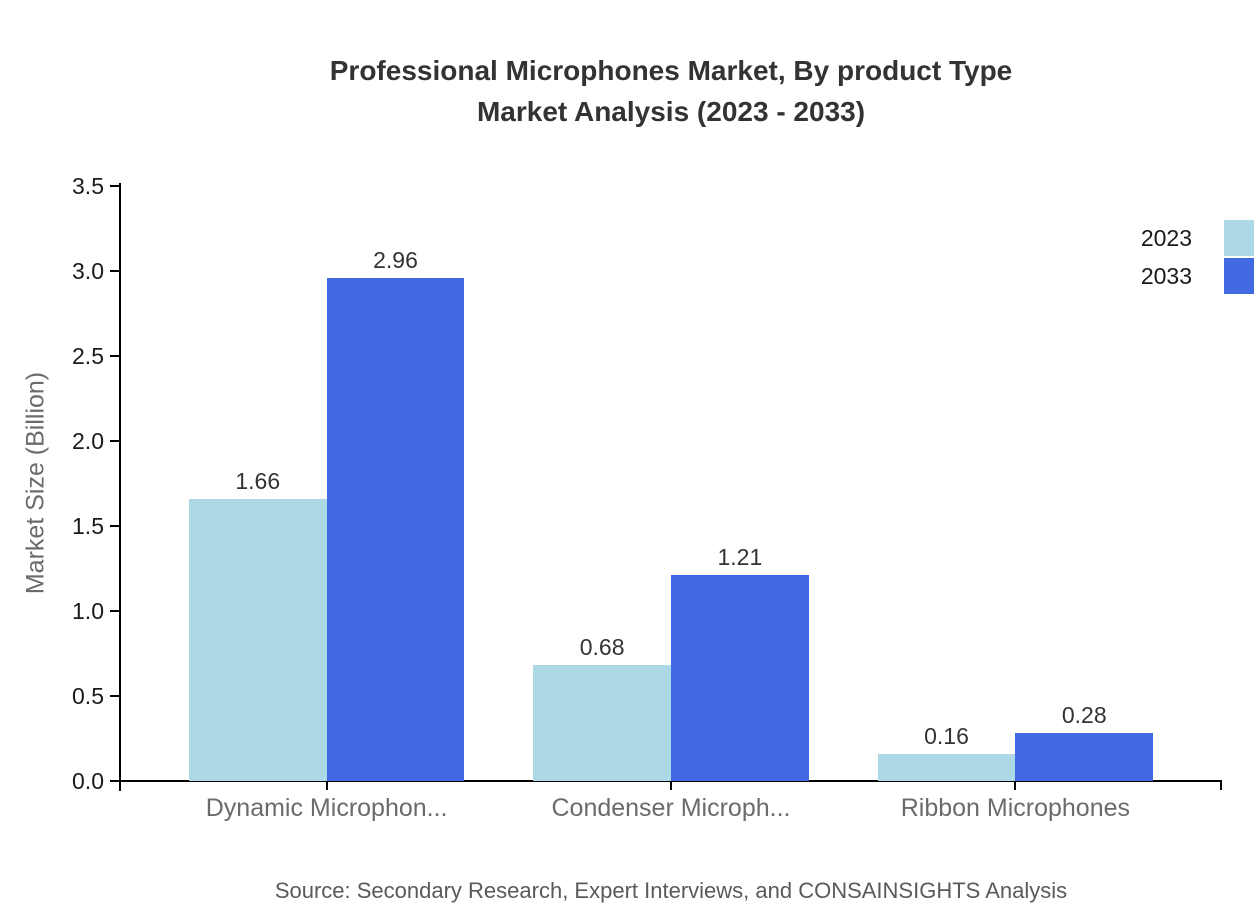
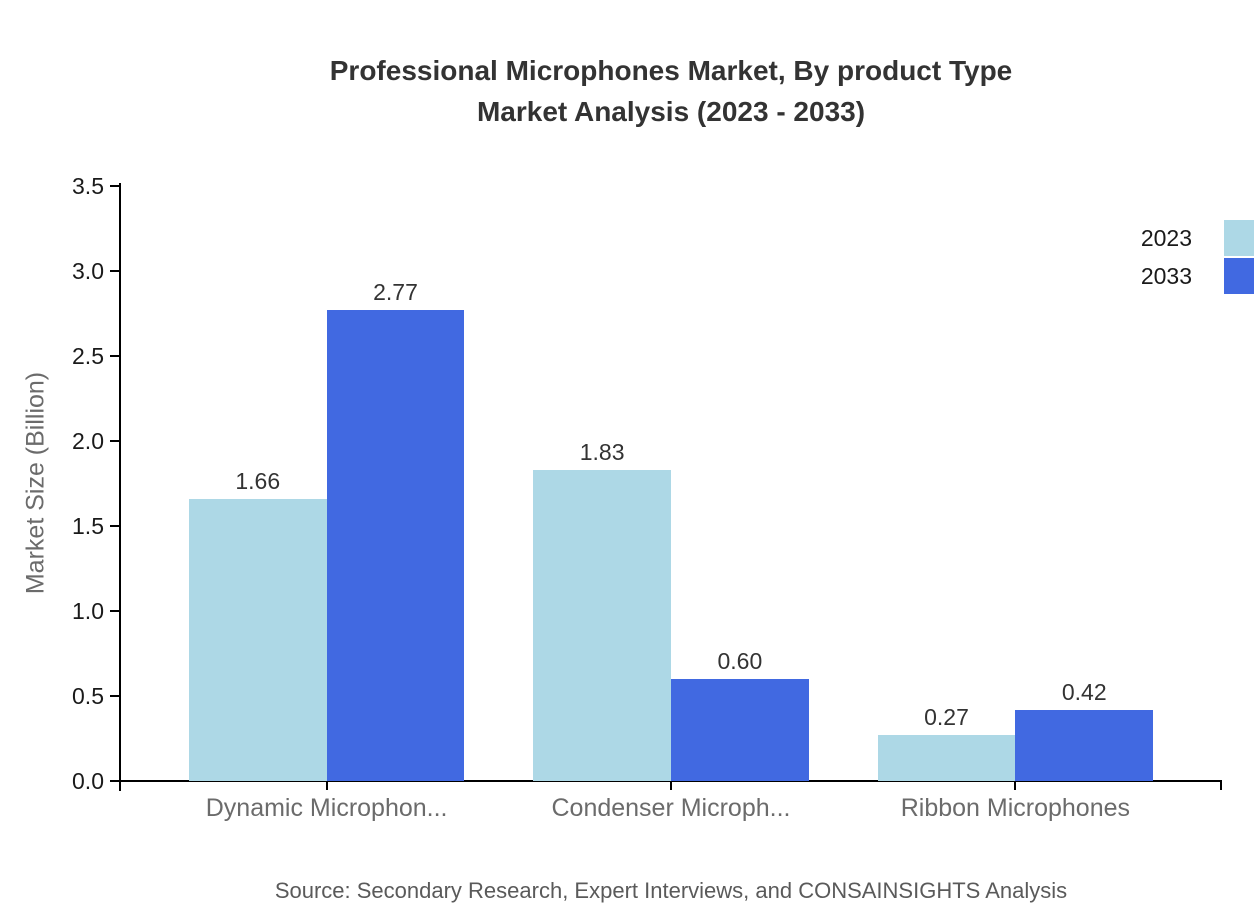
2033/Dynamic Microphon...: 2.96 -> 2.77
2023/Condenser Microph...: 0.68 -> 1.83
2033/Condenser Microph...: 1.21 -> 0.60
2023/Ribbon Microphones: 0.16 -> 0.27
2033/Ribbon Microphones: 0.28 -> 0.42
